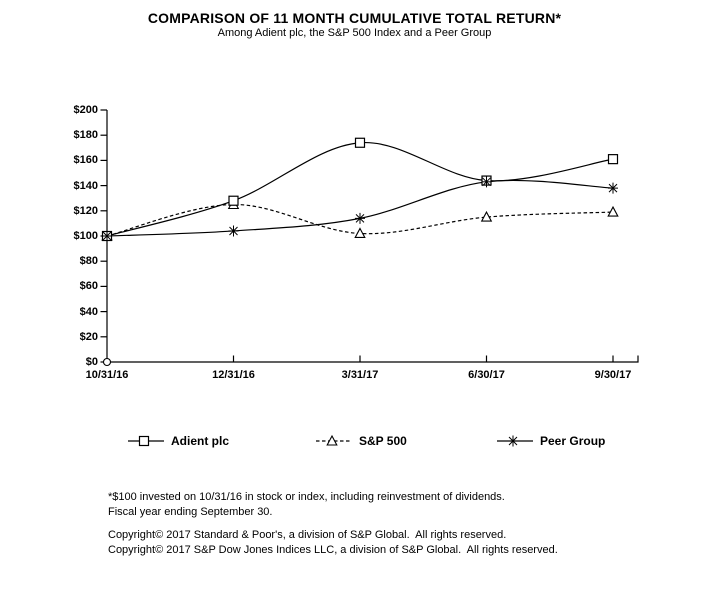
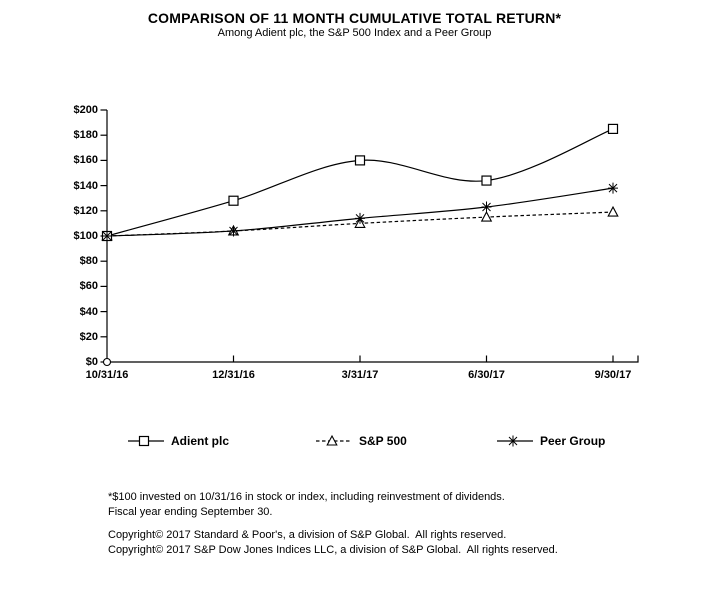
S&P 500/12/31/16: $125 -> $104
Adient plc/3/31/17: $174 -> $160
S&P 500/3/31/17: $102 -> $110
Peer Group/6/30/17: $143 -> $123
Adient plc/9/30/17: $161 -> $185
